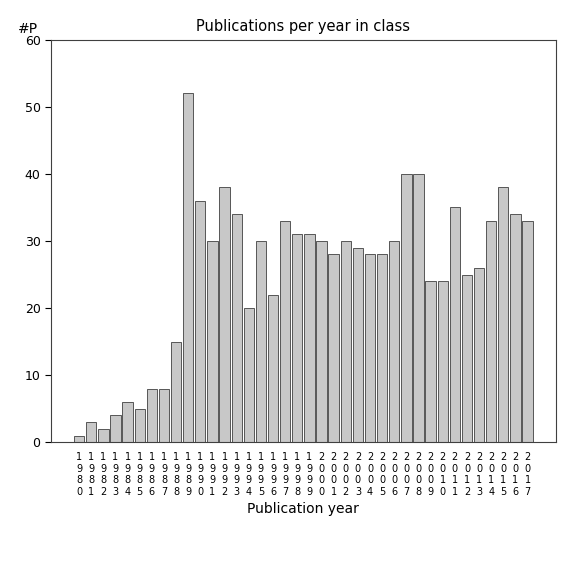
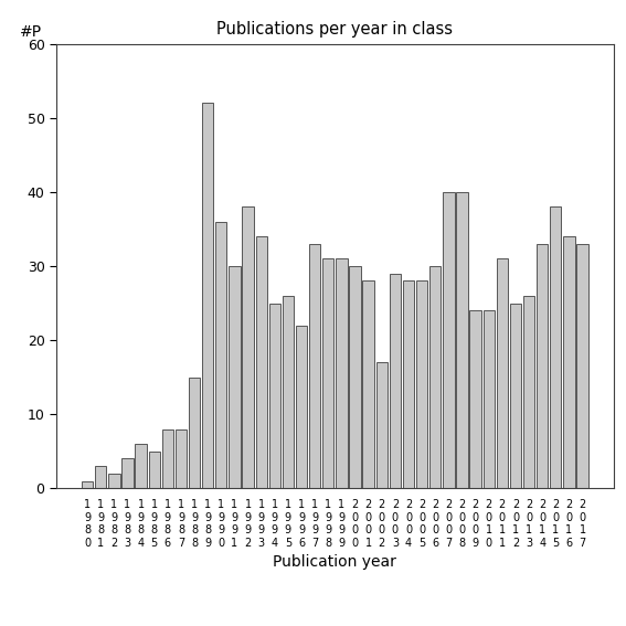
1 9 9 4: 20 -> 25
1 9 9 5: 30 -> 26
2 0 0 2: 30 -> 17
2 0 1 1: 35 -> 31
